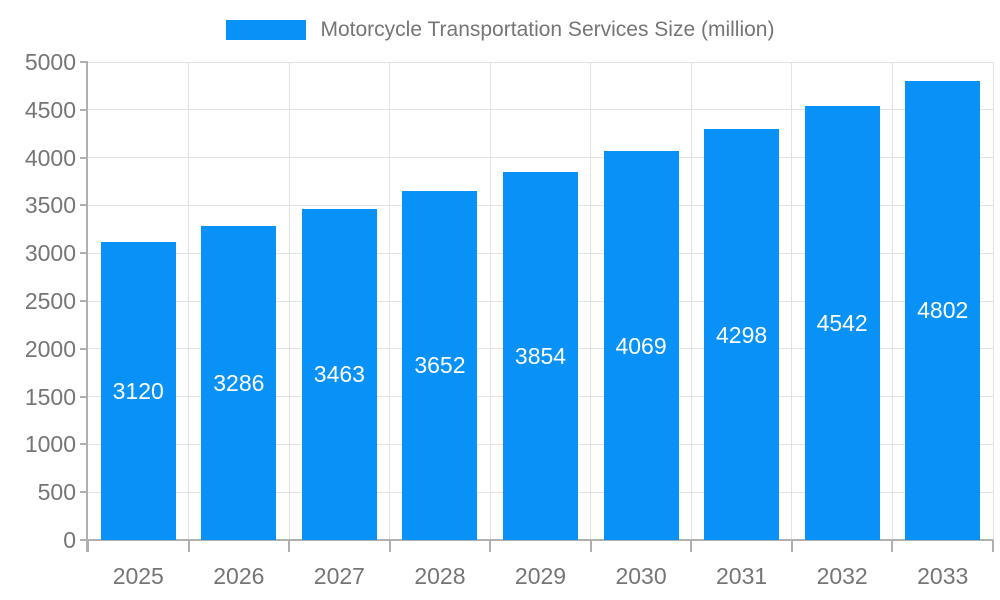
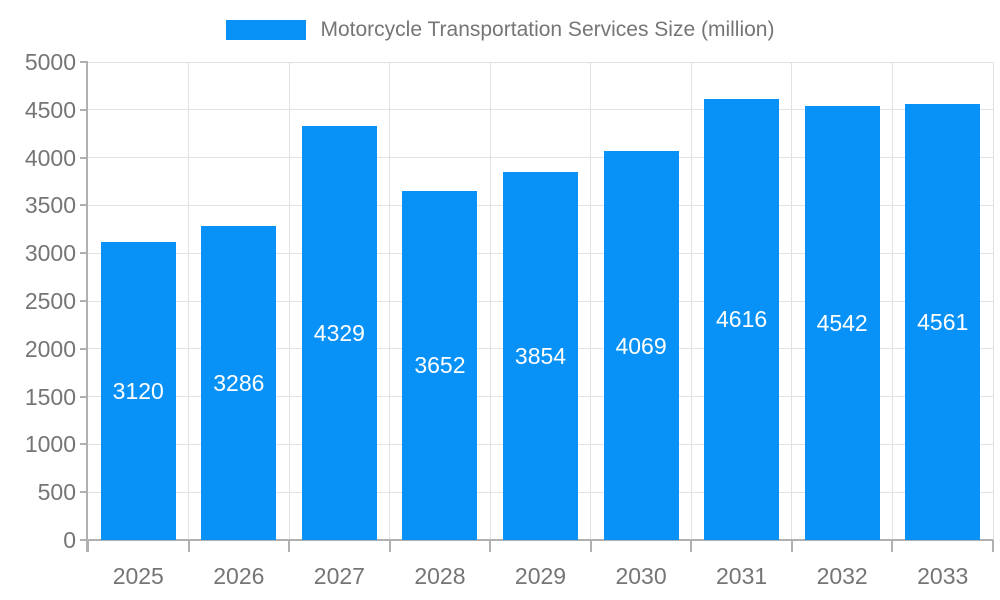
2027: 3463 -> 4329
2031: 4298 -> 4616
2033: 4802 -> 4561
